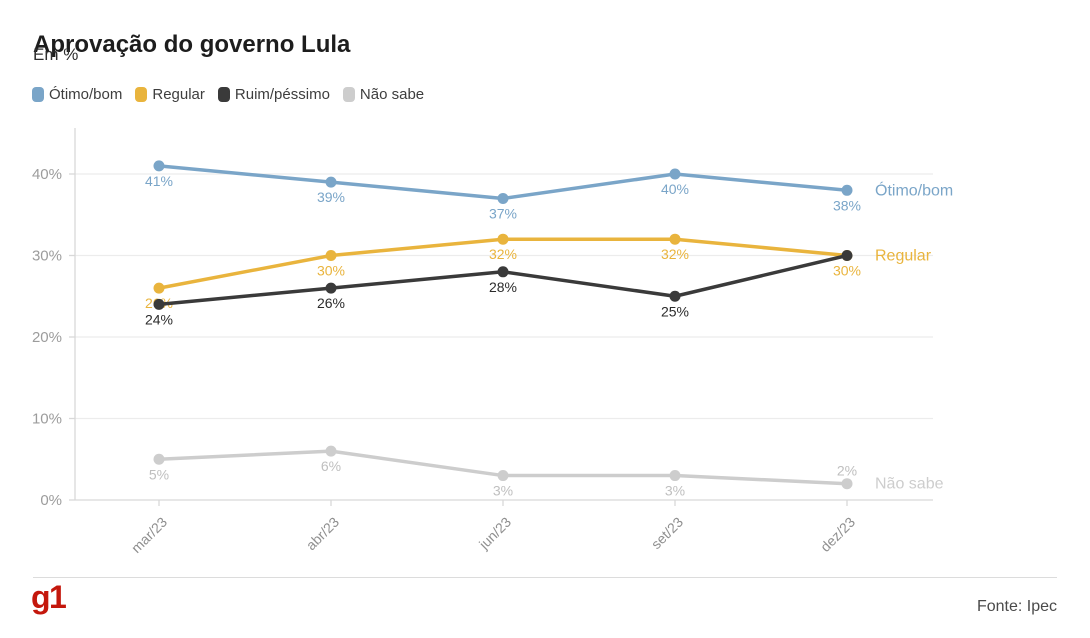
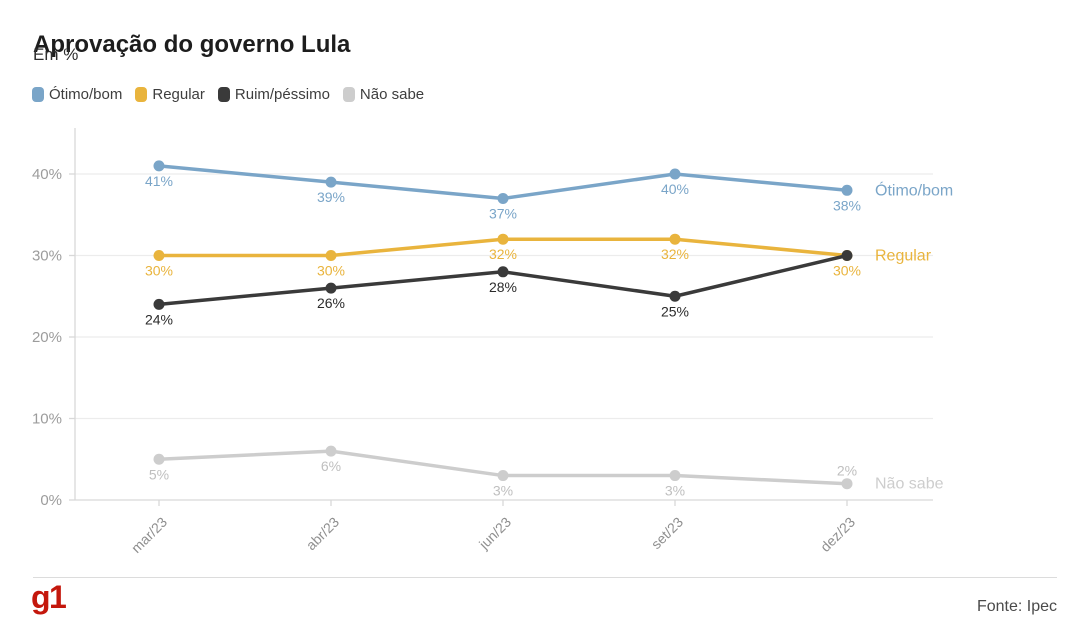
Regular/mar/23: 26% -> 30%
